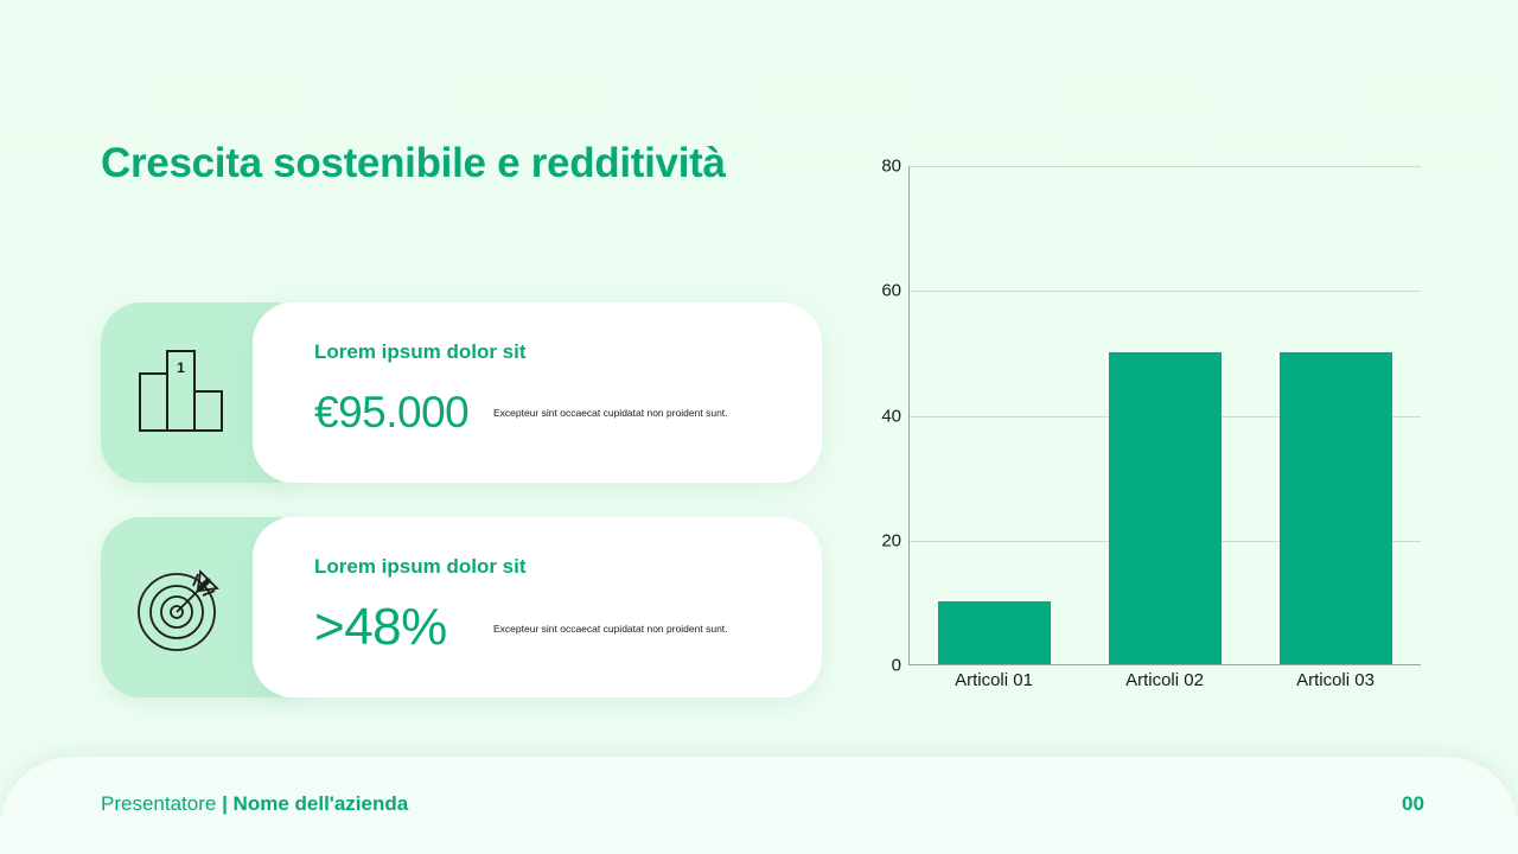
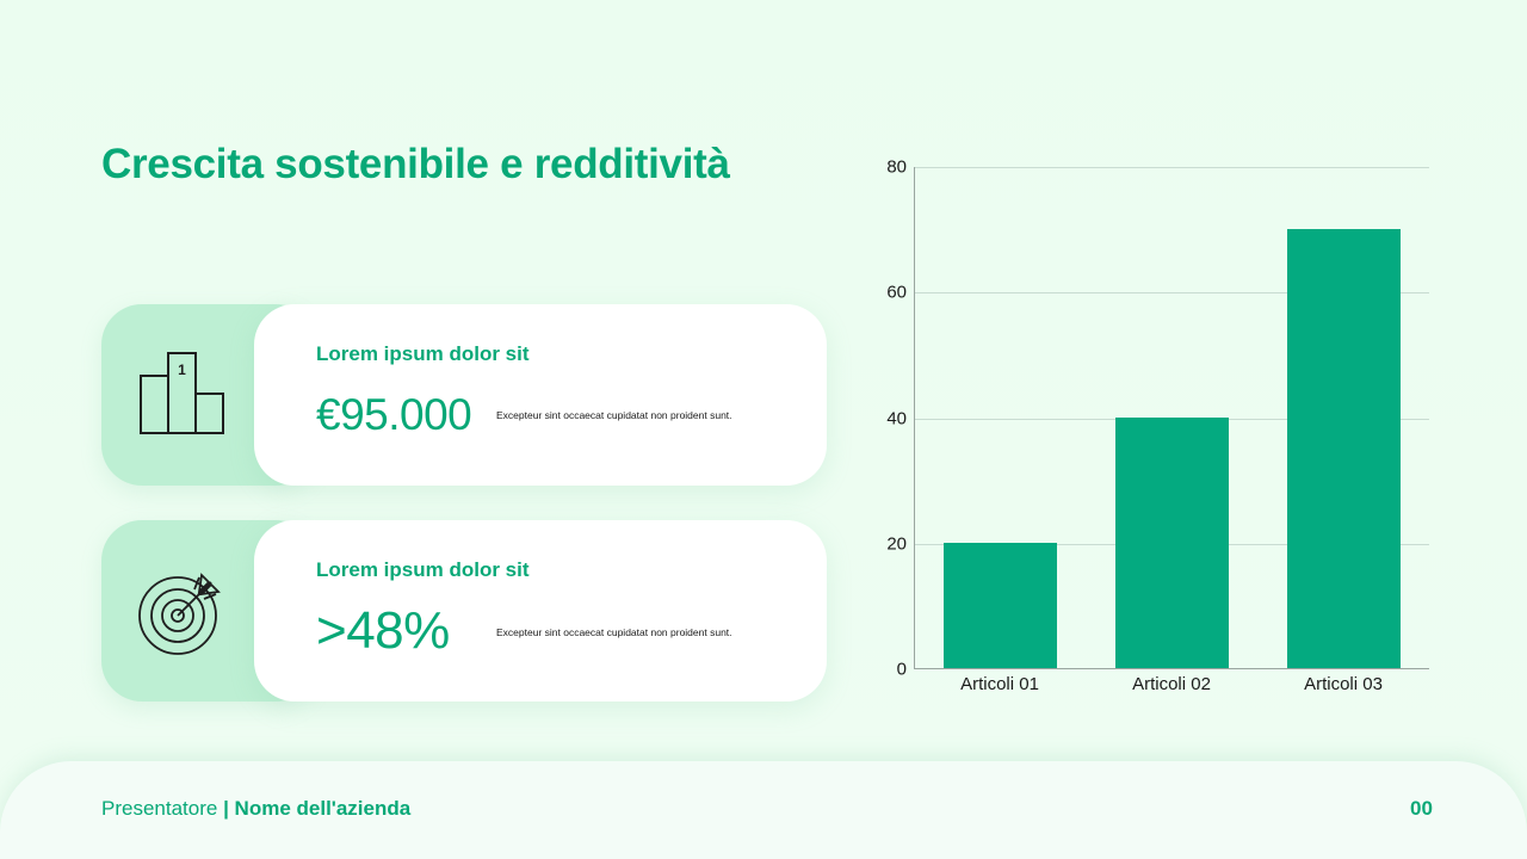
Articoli 01: 10 -> 20
Articoli 02: 50 -> 40
Articoli 03: 50 -> 70
